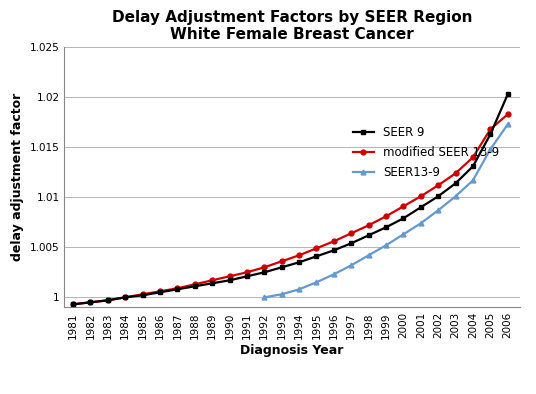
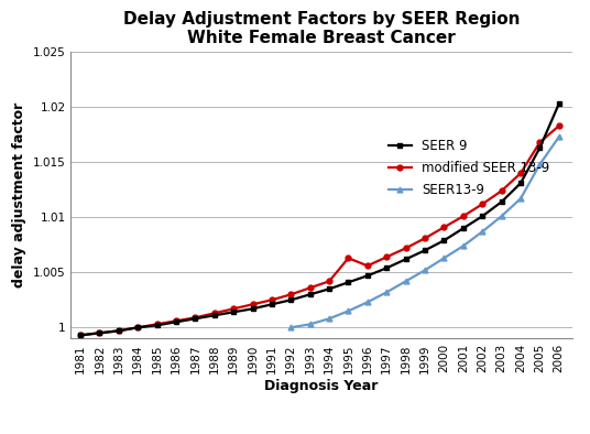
modified SEER 13-9/1995: 1.0049 -> 1.0063
